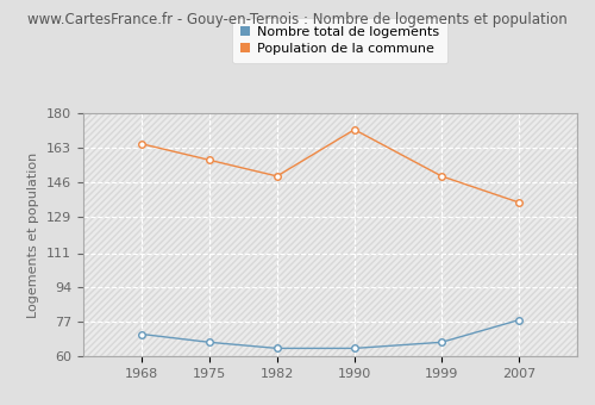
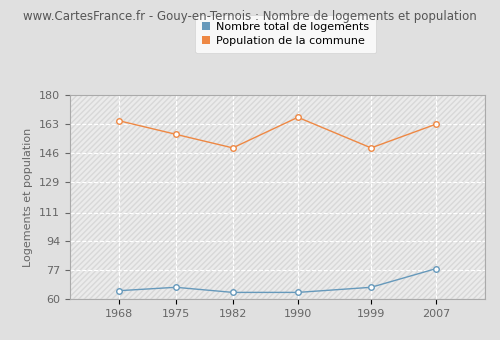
Nombre total de logements/1968: 71 -> 65
Population de la commune/1990: 172 -> 167
Population de la commune/2007: 136 -> 163
